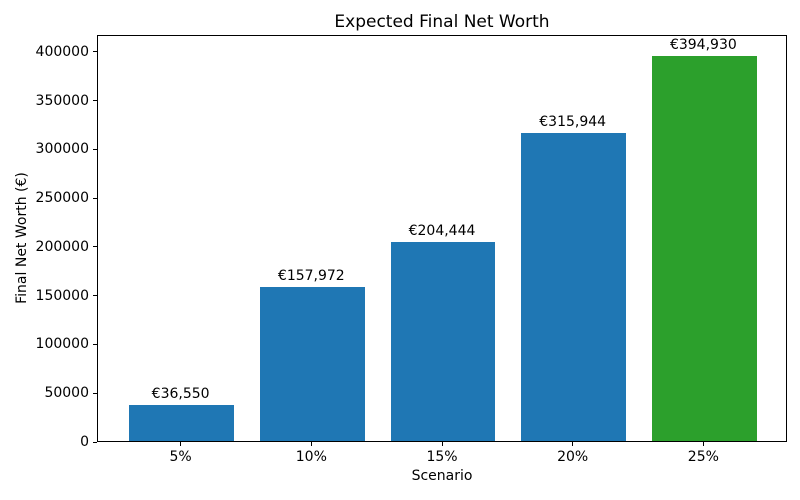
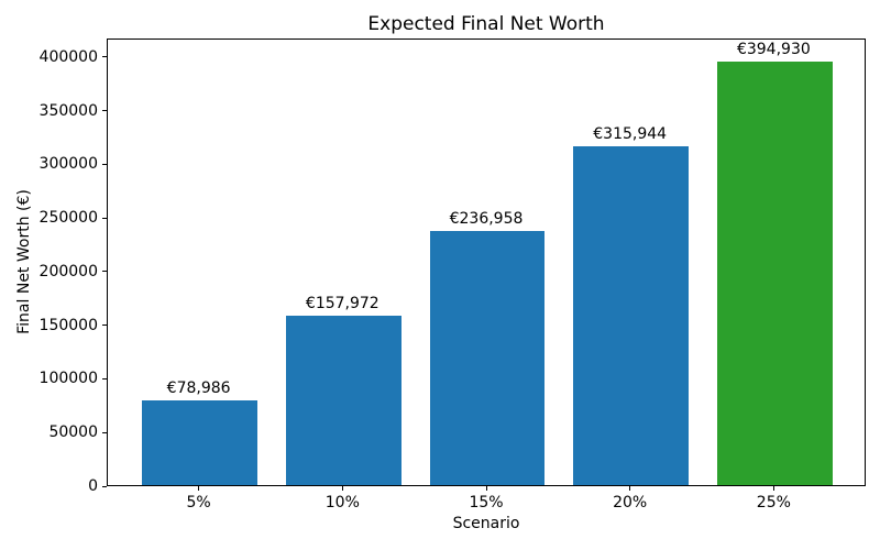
5%: €36,550 -> €78,986
15%: €204,444 -> €236,958
